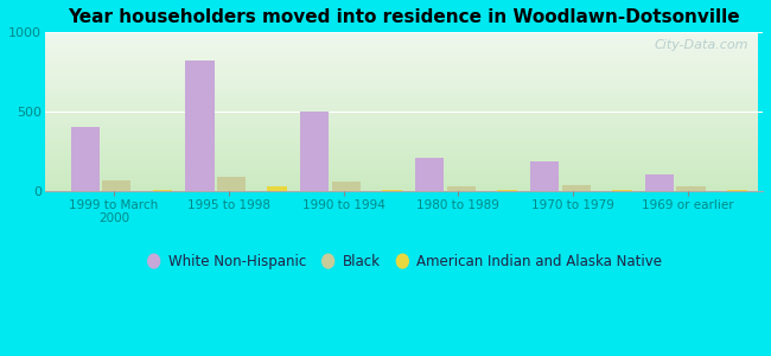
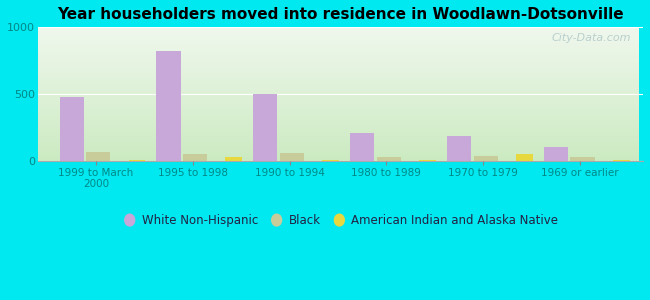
White Non-Hispanic/1999 to March 2000: 400 -> 480
Black/1995 to 1998: 90 -> 50
American Indian and Alaska Native/1970 to 1979: 0 -> 50
